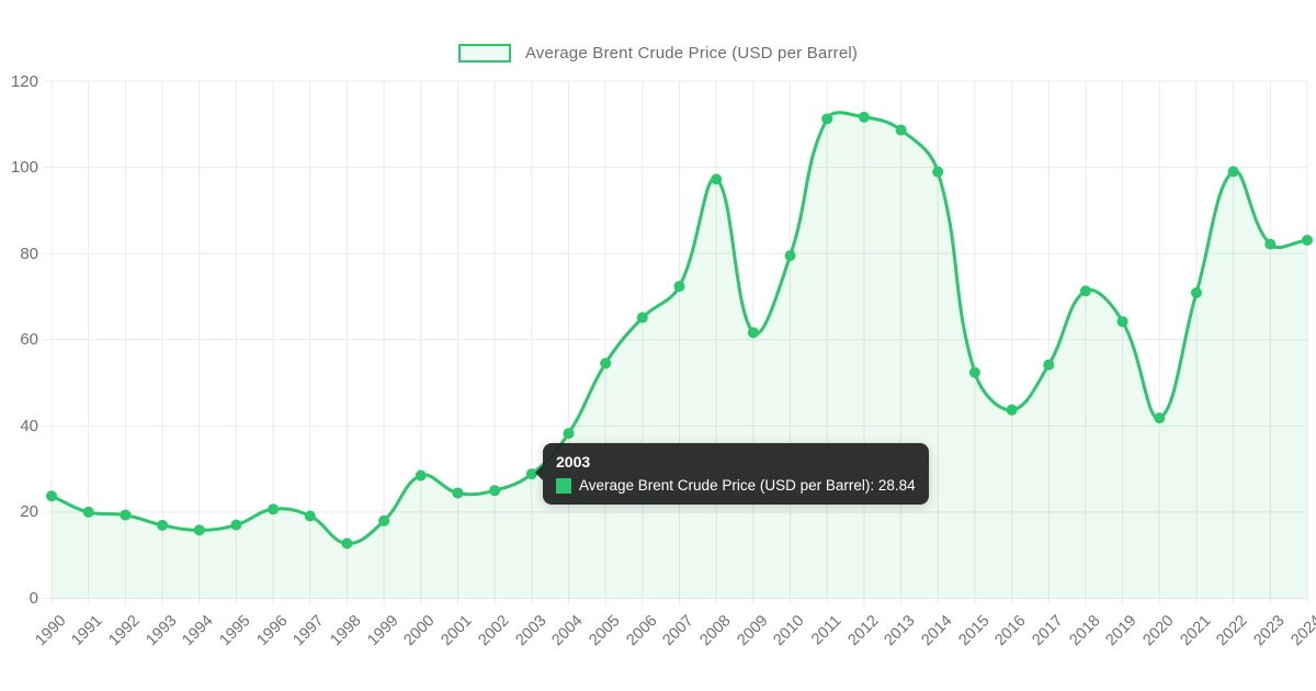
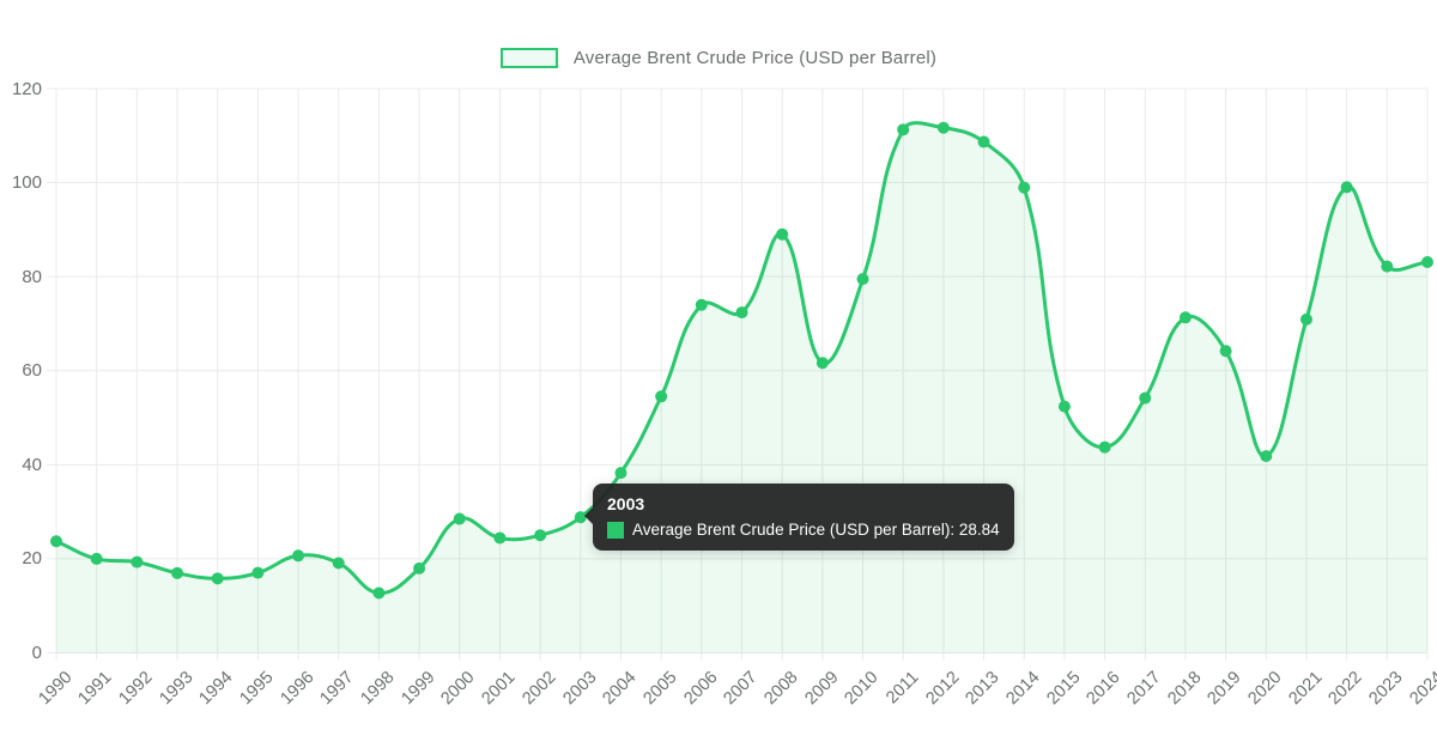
2006: 65 -> 74
2008: 97 -> 89
